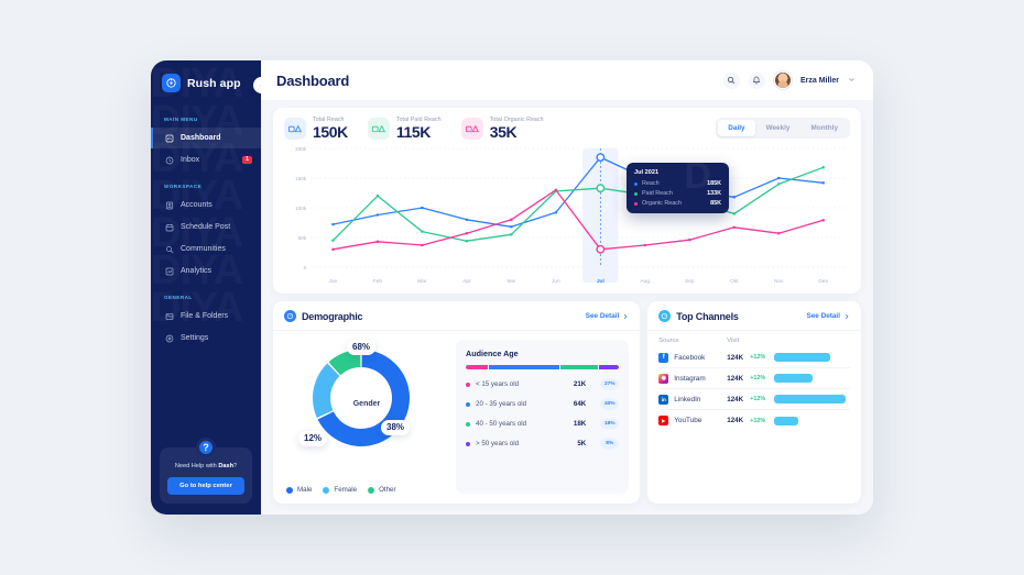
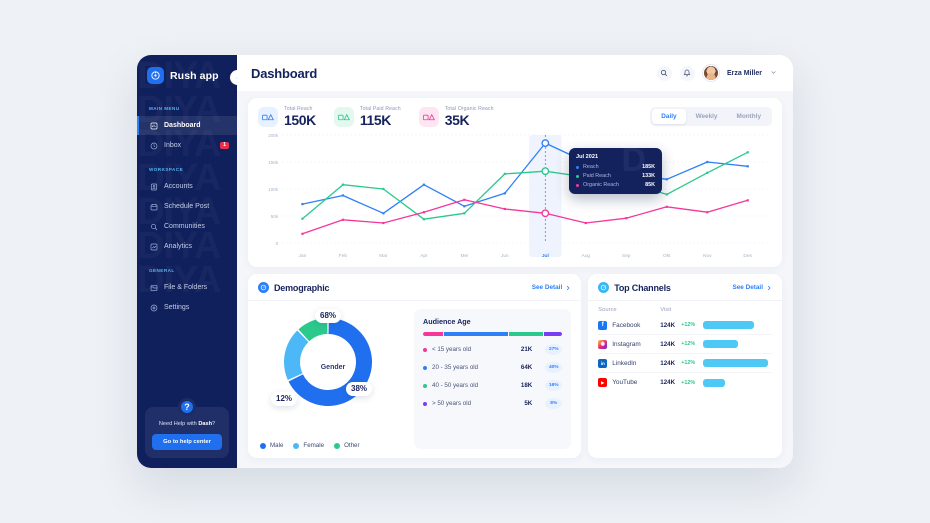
Organic Reach/Jan: 30k -> 20k
Paid Reach/Feb: 120k -> 110k
Reach/Mar: 100k -> 60k
Paid Reach/Mar: 60k -> 100k
Reach/Apr: 80k -> 110k
Organic Reach/Jun: 130k -> 60k
Organic Reach/Jul: 30k -> 60k
Paid Reach/Nov: 140k -> 130k
